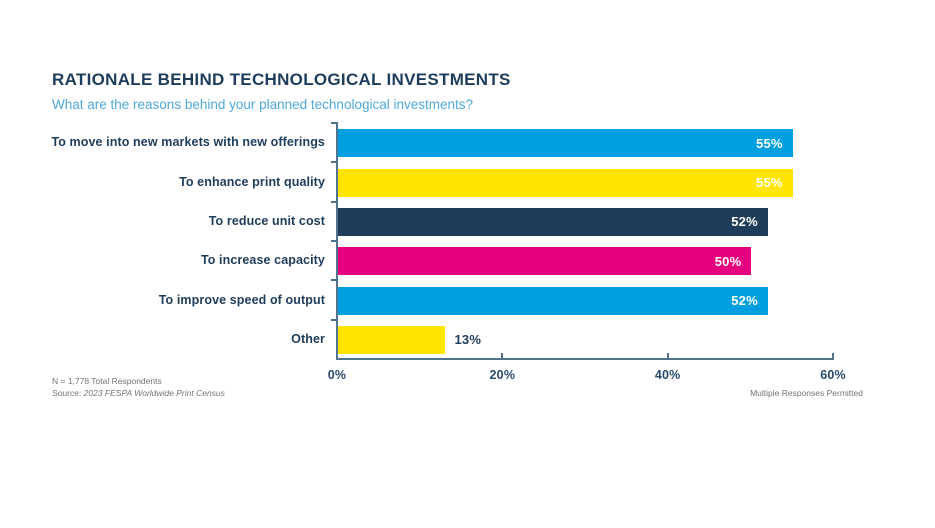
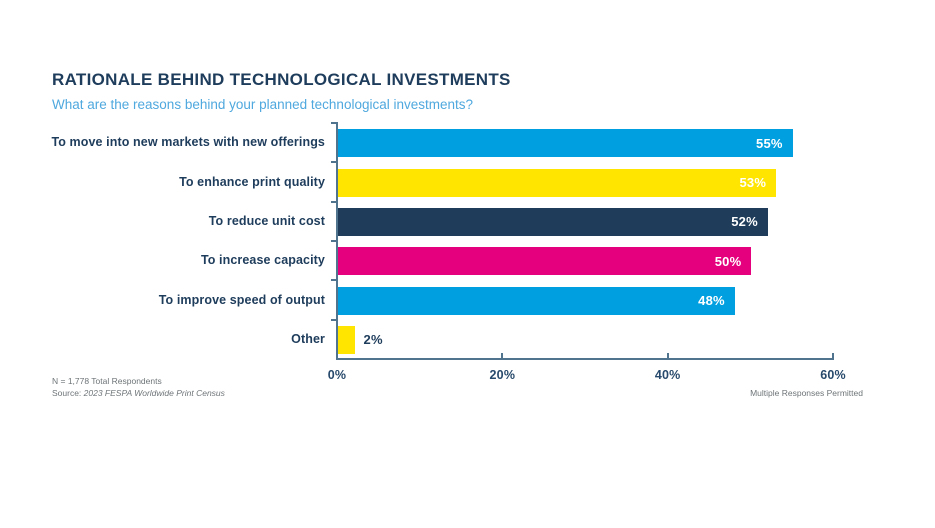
To enhance print quality: 55% -> 53%
To improve speed of output: 52% -> 48%
Other: 13% -> 2%
